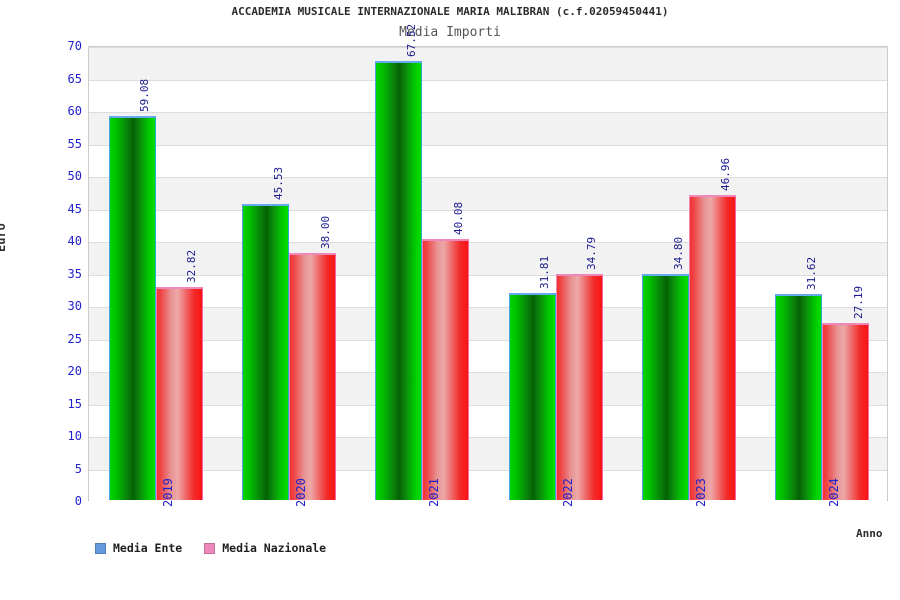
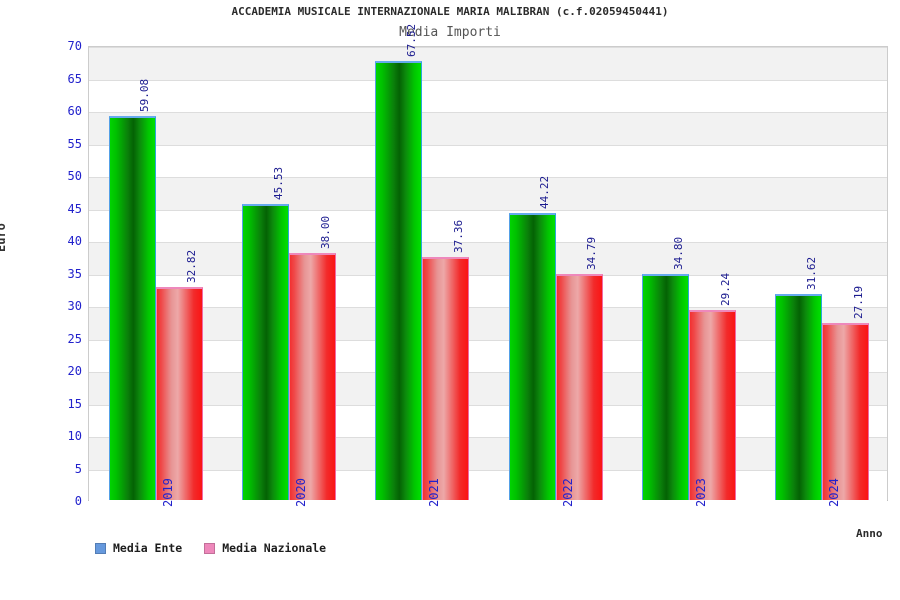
Media Nazionale/2021: 40.08 -> 37.36
Media Ente/2022: 31.81 -> 44.22
Media Nazionale/2023: 46.96 -> 29.24
